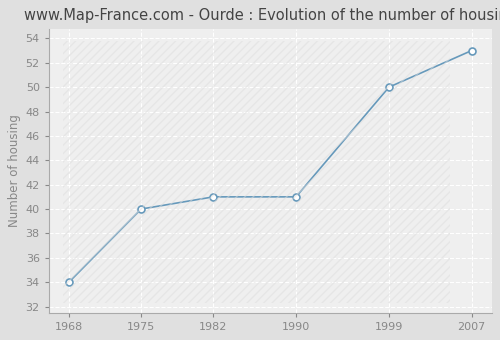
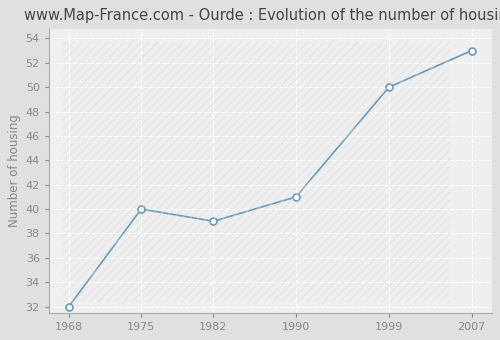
1968: 34 -> 32
1982: 41 -> 39
